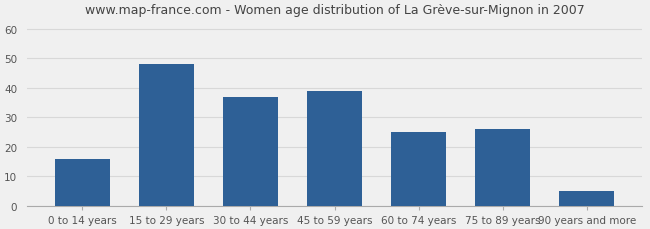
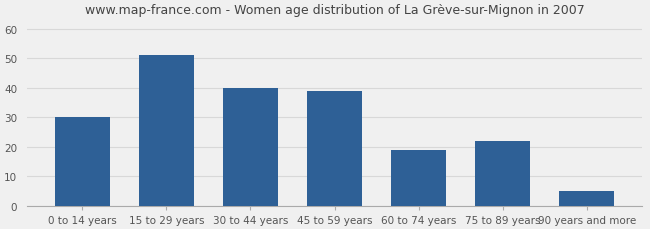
0 to 14 years: 16 -> 30
15 to 29 years: 48 -> 51
30 to 44 years: 37 -> 40
60 to 74 years: 25 -> 19
75 to 89 years: 26 -> 22
